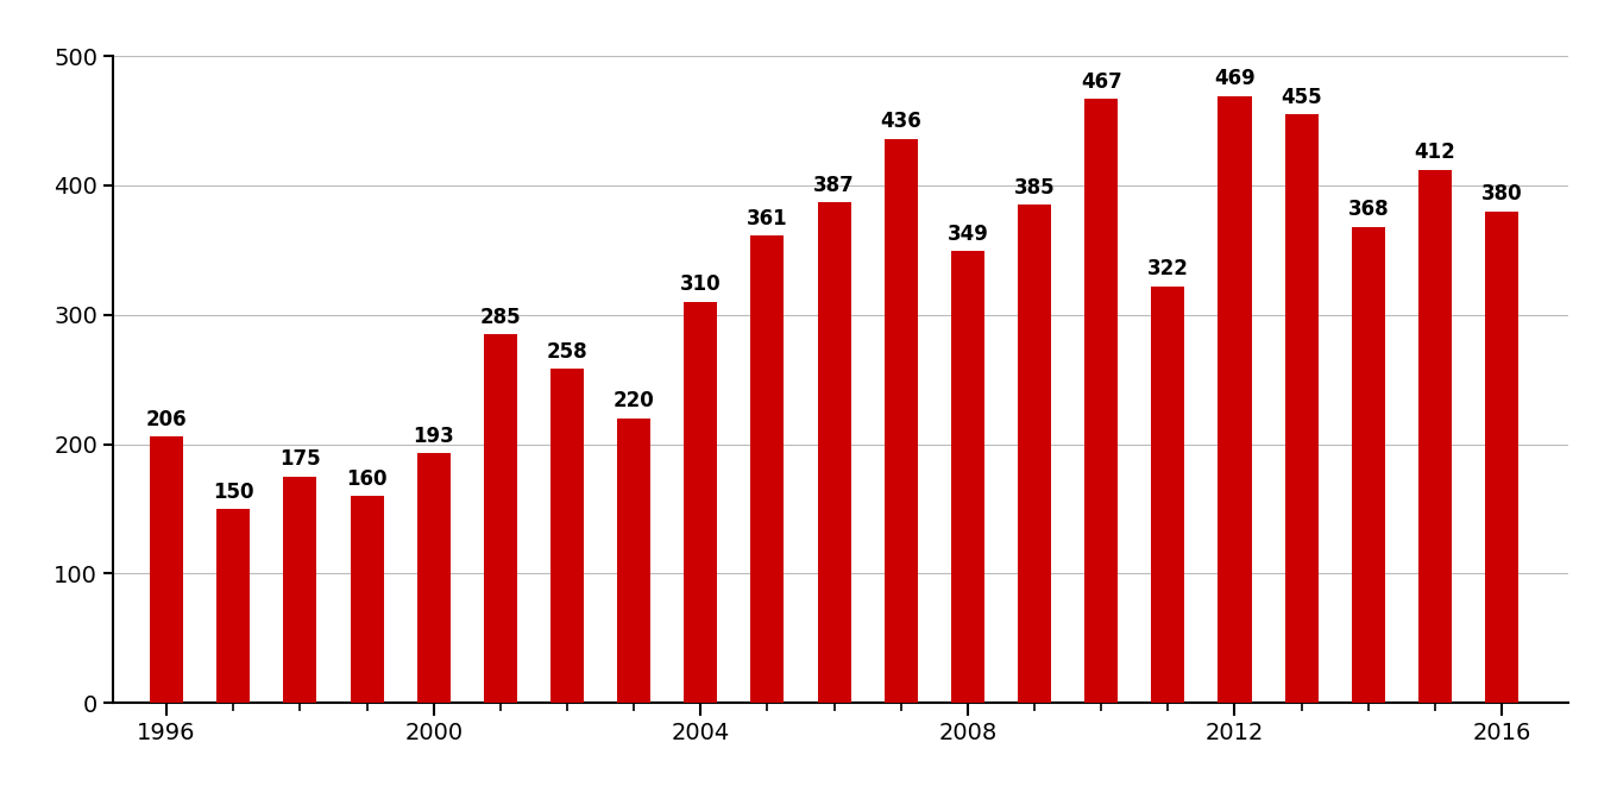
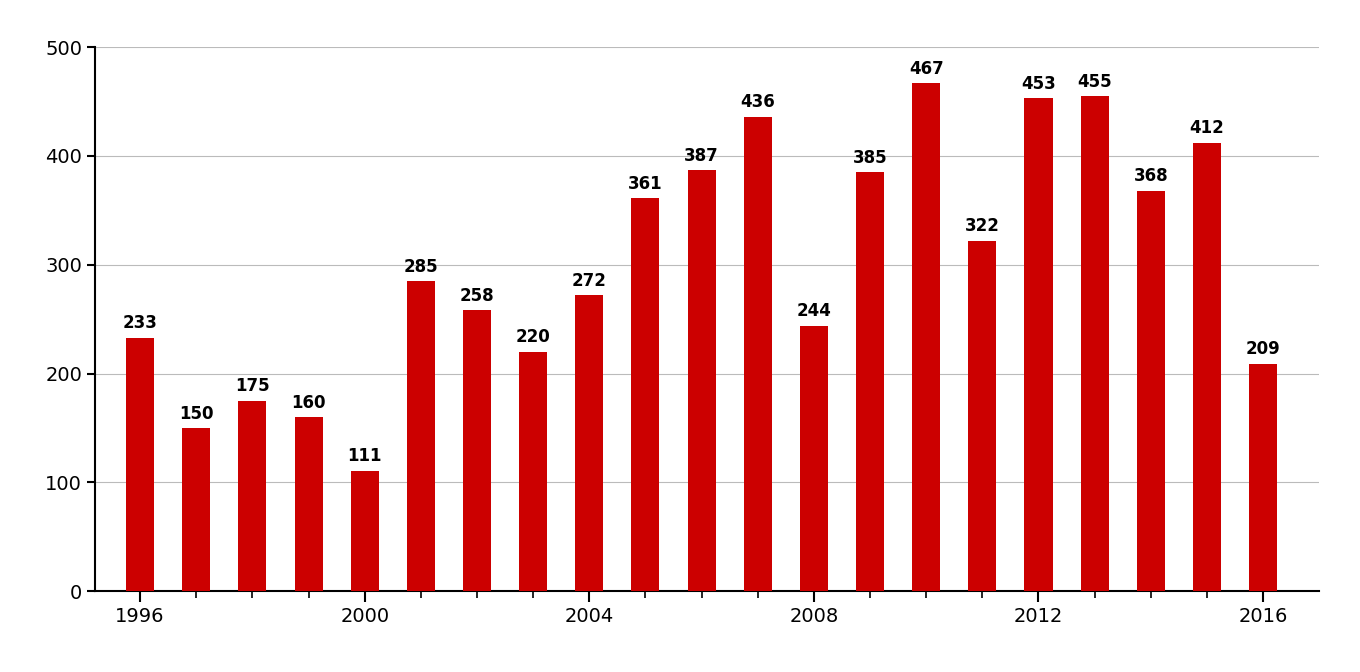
1996: 206 -> 233
2000: 193 -> 111
2004: 310 -> 272
2008: 349 -> 244
2012: 469 -> 453
2016: 380 -> 209
